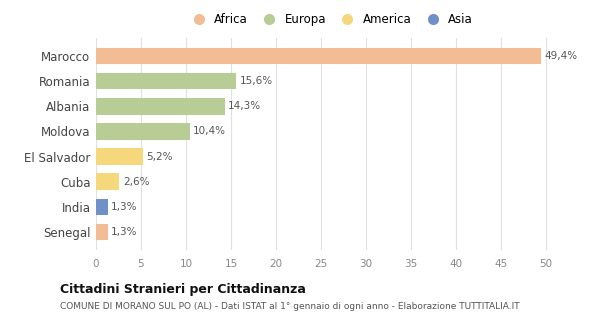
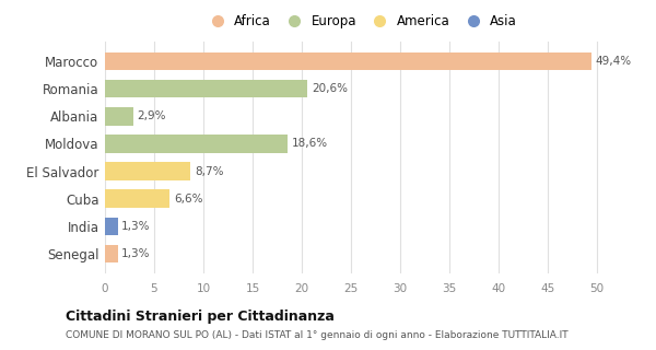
Romania: 15,6% -> 20,6%
Albania: 14,3% -> 2,9%
Moldova: 10,4% -> 18,6%
El Salvador: 5,2% -> 8,7%
Cuba: 2,6% -> 6,6%
